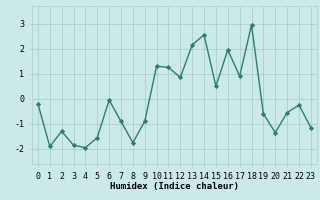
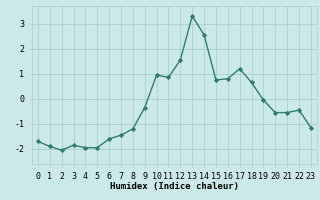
0: -0.20 -> -1.70
2: -1.30 -> -2.05
5: -1.55 -> -1.95
6: -0.05 -> -1.60
7: -0.90 -> -1.45
8: -1.75 -> -1.20
9: -0.90 -> -0.35
10: 1.30 -> 0.95
11: 1.25 -> 0.85
12: 0.85 -> 1.55
13: 2.15 -> 3.30
15: 0.50 -> 0.75
16: 1.95 -> 0.80
17: 0.90 -> 1.20
18: 2.95 -> 0.65
19: -0.60 -> -0.05
20: -1.35 -> -0.55
22: -0.25 -> -0.45
